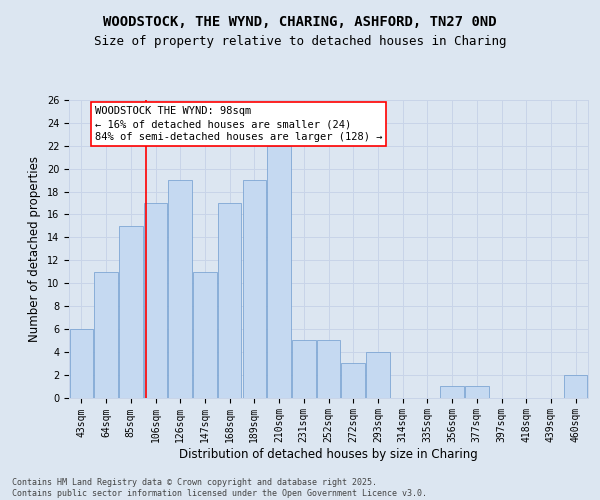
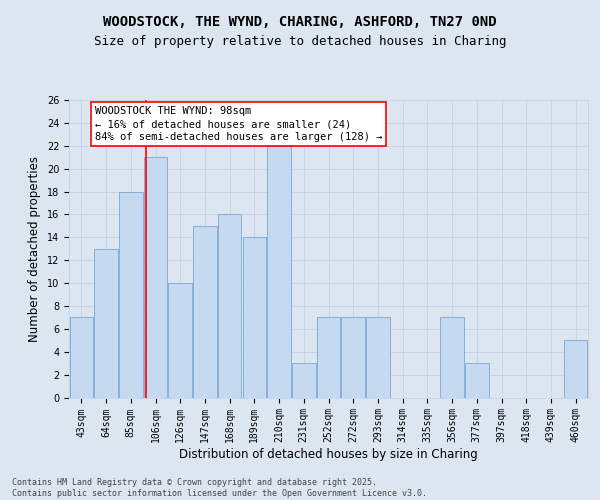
43sqm: 6 -> 7
64sqm: 11 -> 13
85sqm: 15 -> 18
106sqm: 17 -> 21
126sqm: 19 -> 10
147sqm: 11 -> 15
168sqm: 17 -> 16
189sqm: 19 -> 14
231sqm: 5 -> 3
252sqm: 5 -> 7
272sqm: 3 -> 7
293sqm: 4 -> 7
356sqm: 1 -> 7
377sqm: 1 -> 3
460sqm: 2 -> 5
